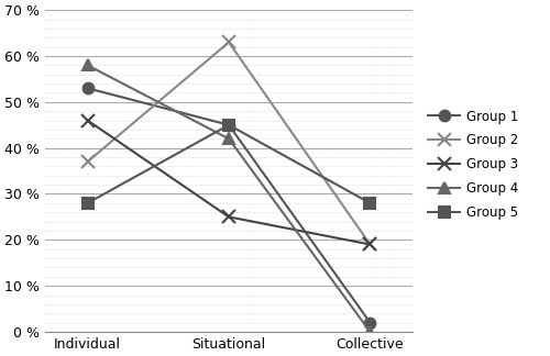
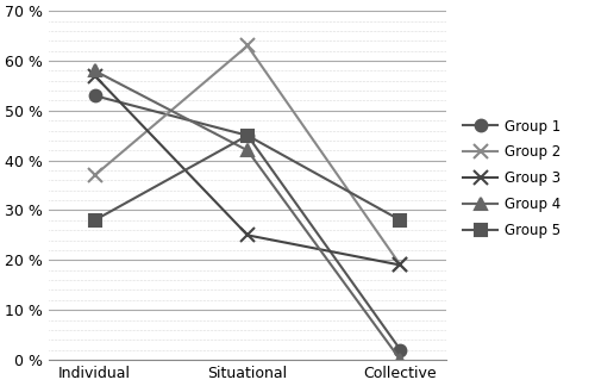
Group 3/Individual: 46 % -> 57 %
